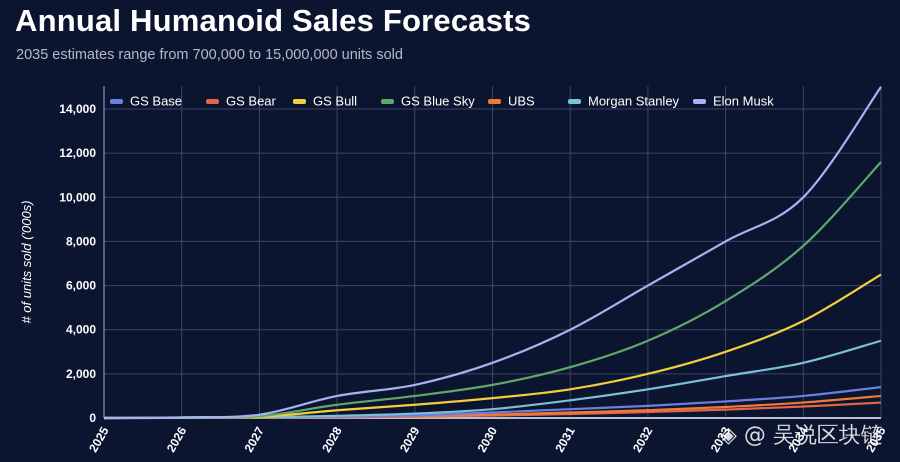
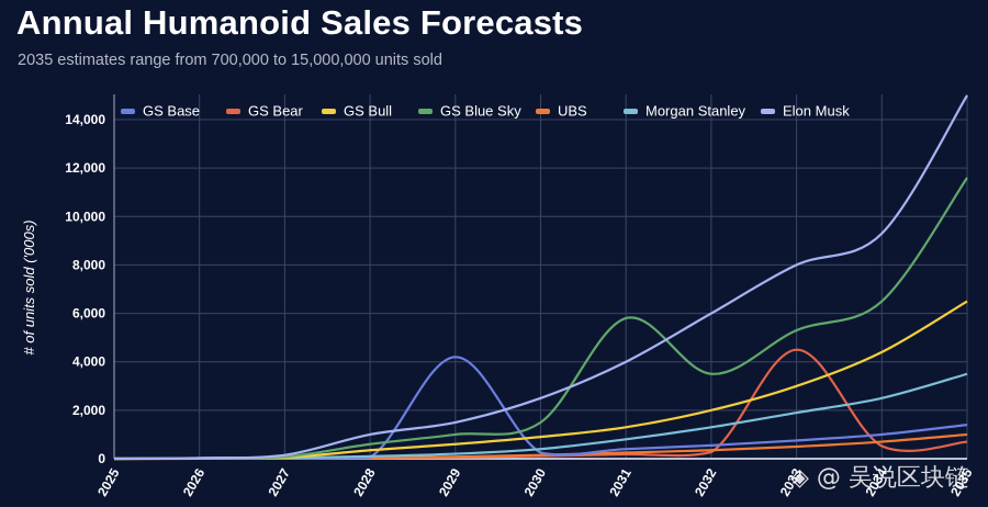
GS Base/2029: 100 -> 4200
GS Blue Sky/2031: 2300 -> 5800
GS Bear/2033: 400 -> 4500
GS Blue Sky/2034: 7800 -> 6500
Elon Musk/2034: 10000 -> 9300
